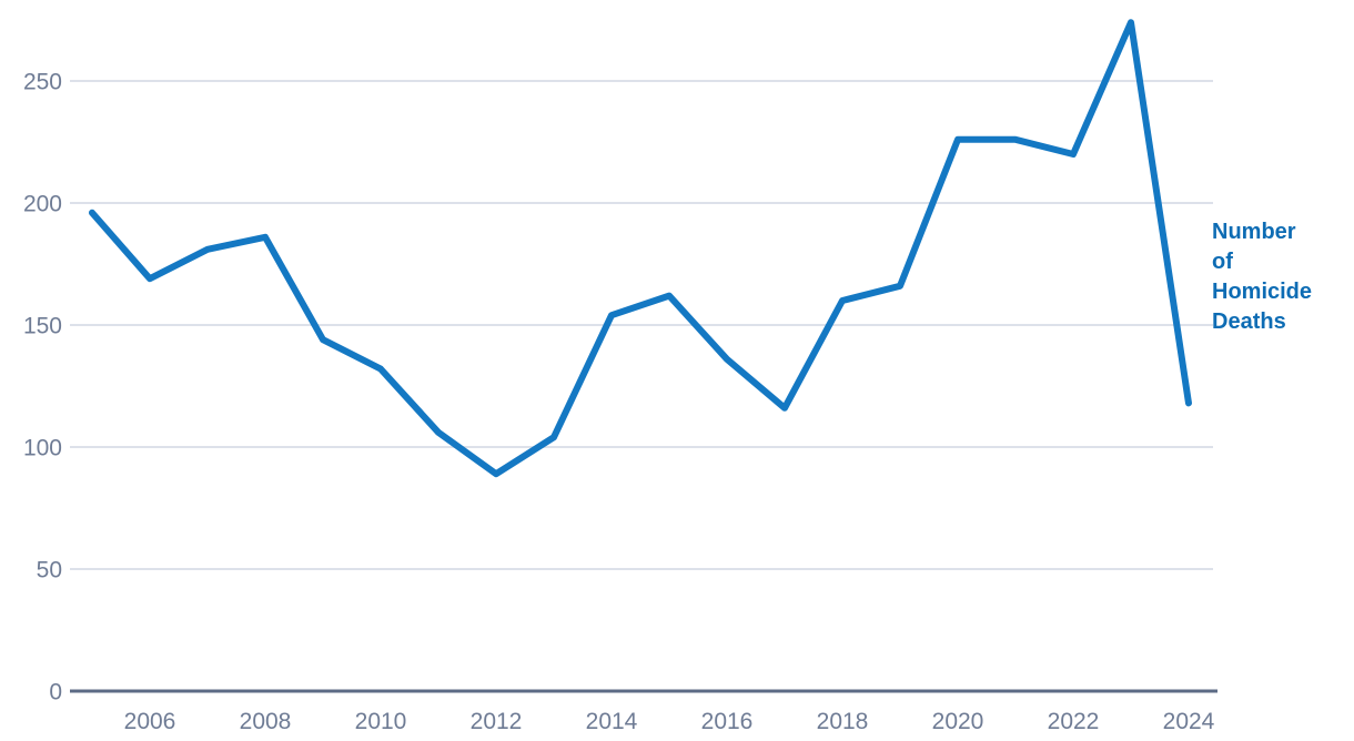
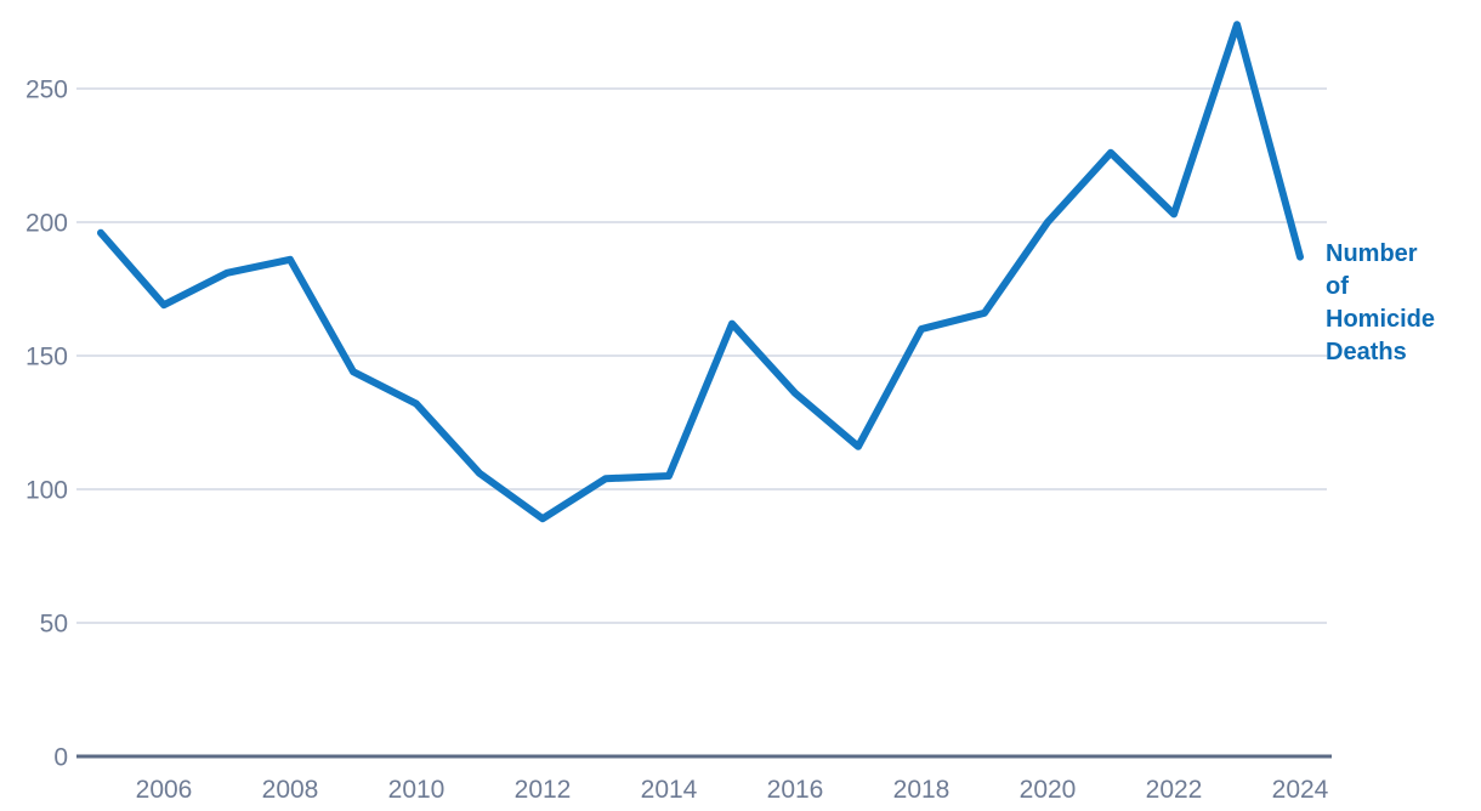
2014: 154 -> 105
2020: 226 -> 200
2022: 220 -> 203
2024: 118 -> 187
